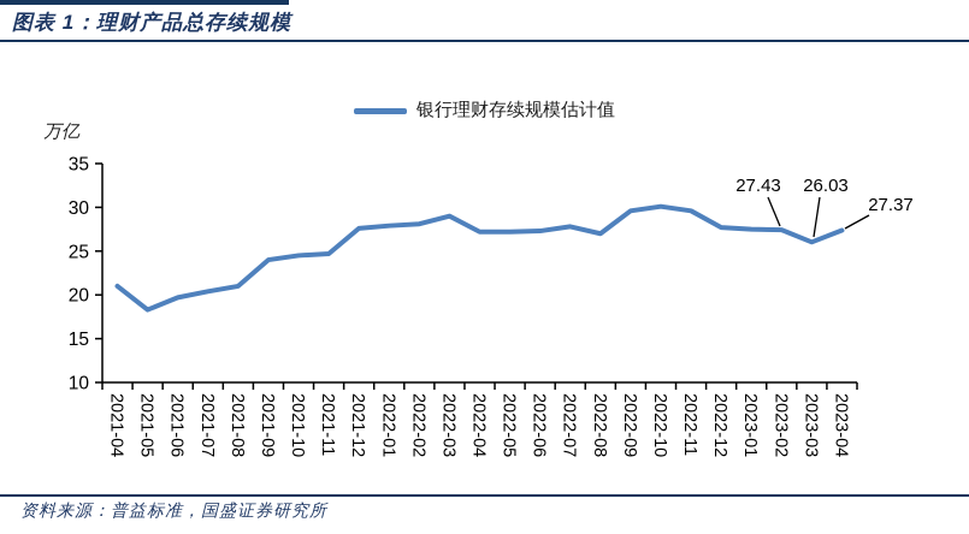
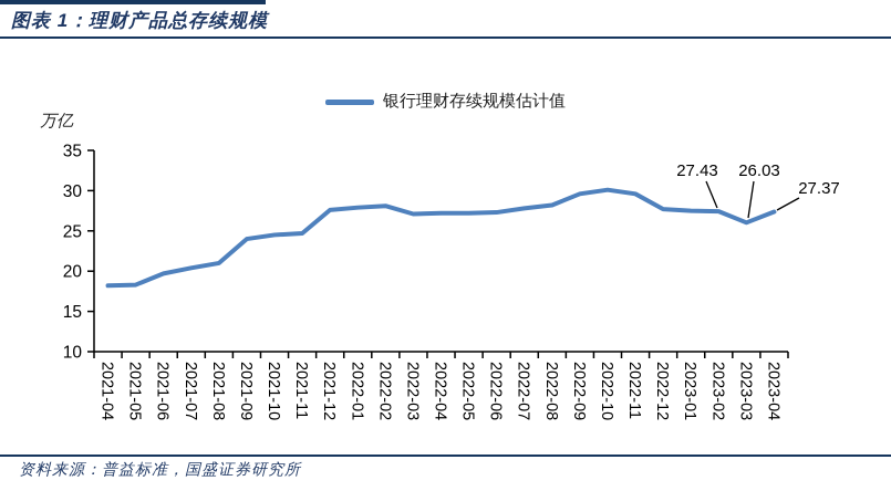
2021-04: 21 -> 18
2022-03: 29 -> 27
2022-08: 27 -> 28
